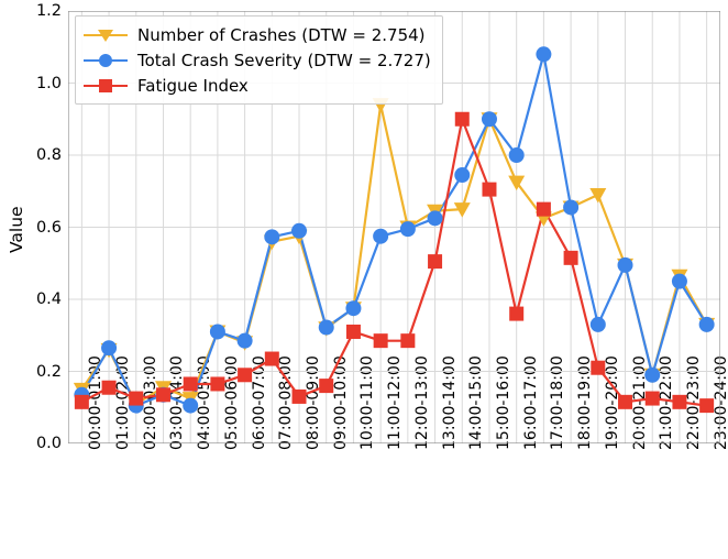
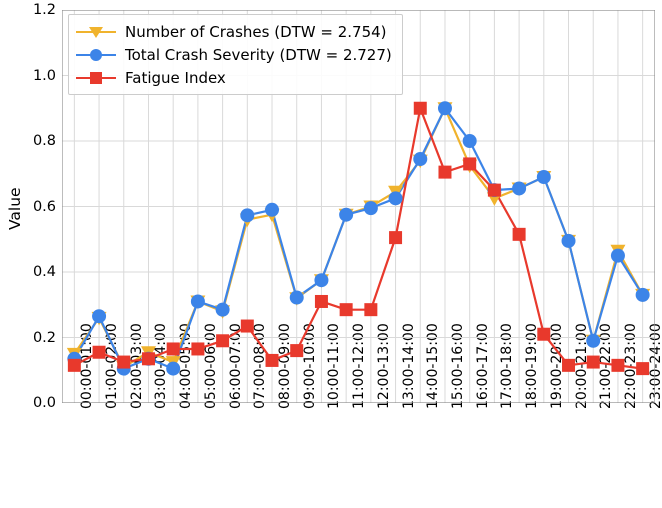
Number of Crashes (DTW = 2.754)/11:00-12:00: 0.94 -> 0.57
Number of Crashes (DTW = 2.754)/14:00-15:00: 0.65 -> 0.74
Fatigue Index/16:00-17:00: 0.36 -> 0.73
Total Crash Severity (DTW = 2.727)/17:00-18:00: 1.08 -> 0.65
Total Crash Severity (DTW = 2.727)/19:00-20:00: 0.33 -> 0.69
